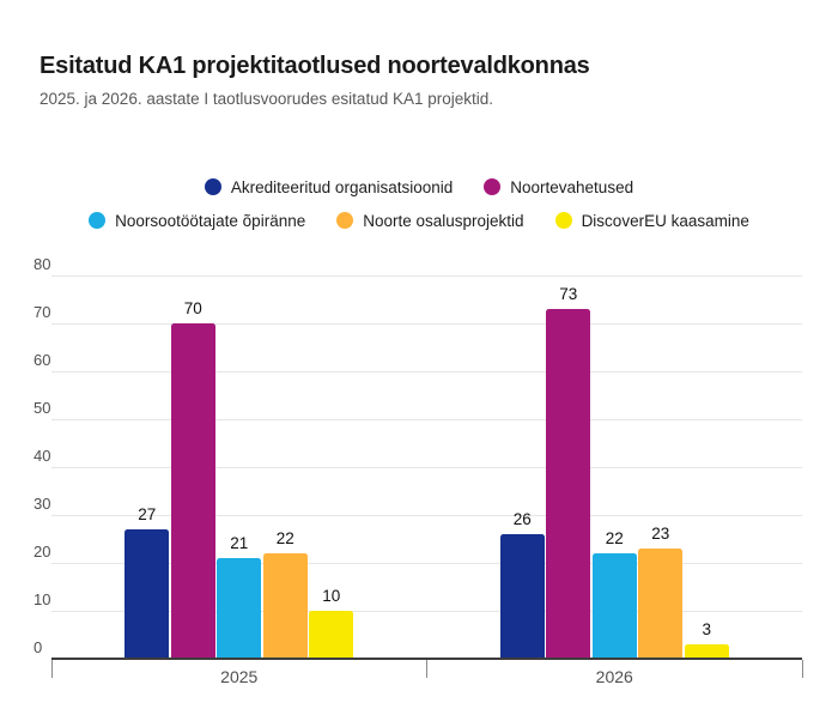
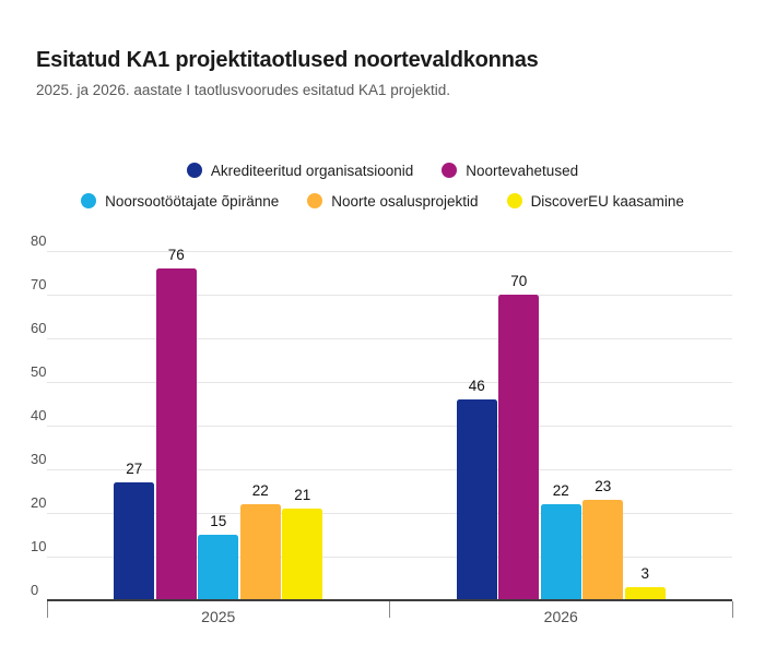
Noortevahetused/2025: 70 -> 76
Noorsootöötajate õpiränne/2025: 21 -> 15
DiscoverEU kaasamine/2025: 10 -> 21
Akrediteeritud organisatsioonid/2026: 26 -> 46
Noortevahetused/2026: 73 -> 70
